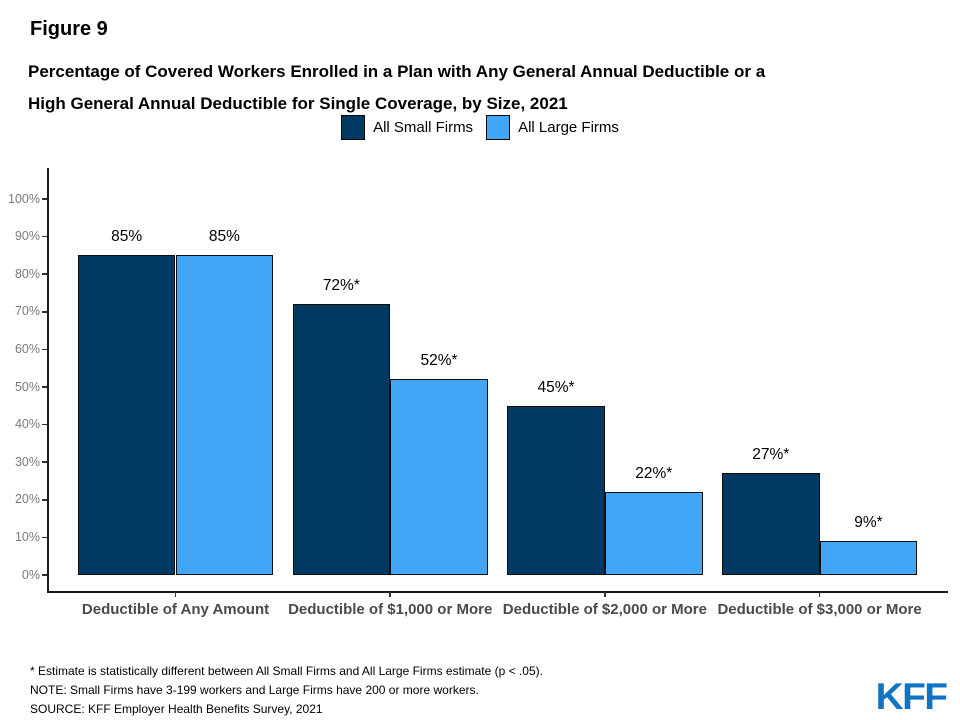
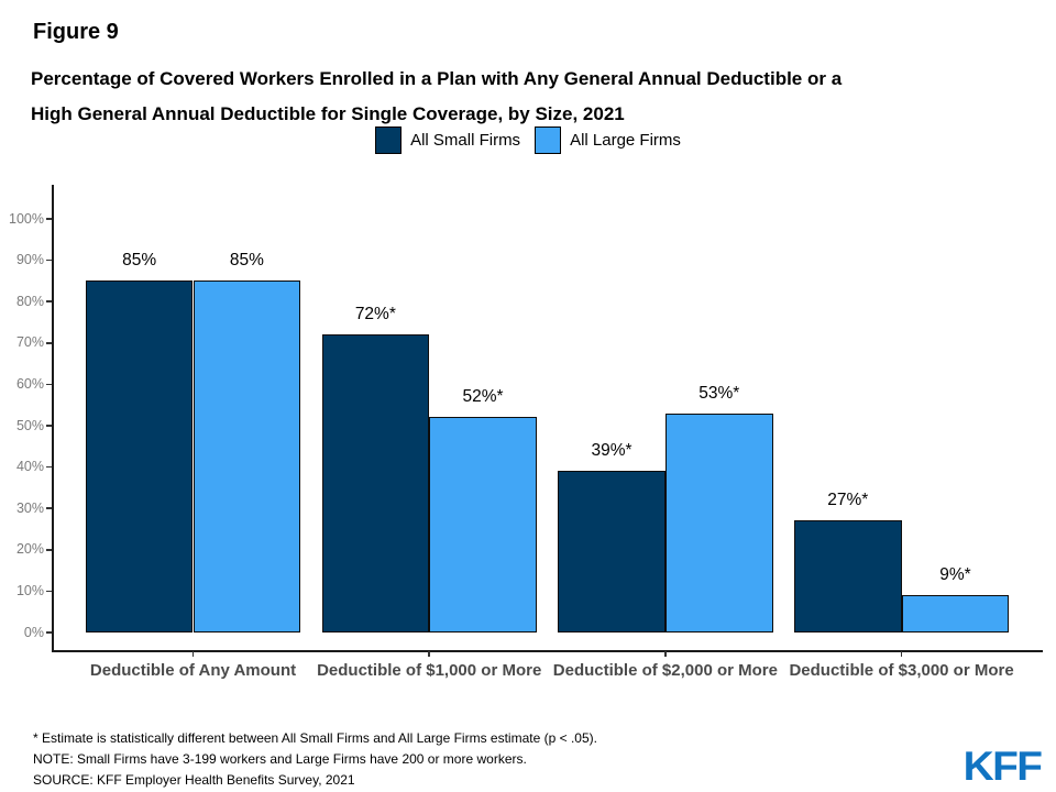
All Small Firms/Deductible of $2,000 or More: 45 -> 39
All Large Firms/Deductible of $2,000 or More: 22 -> 53
